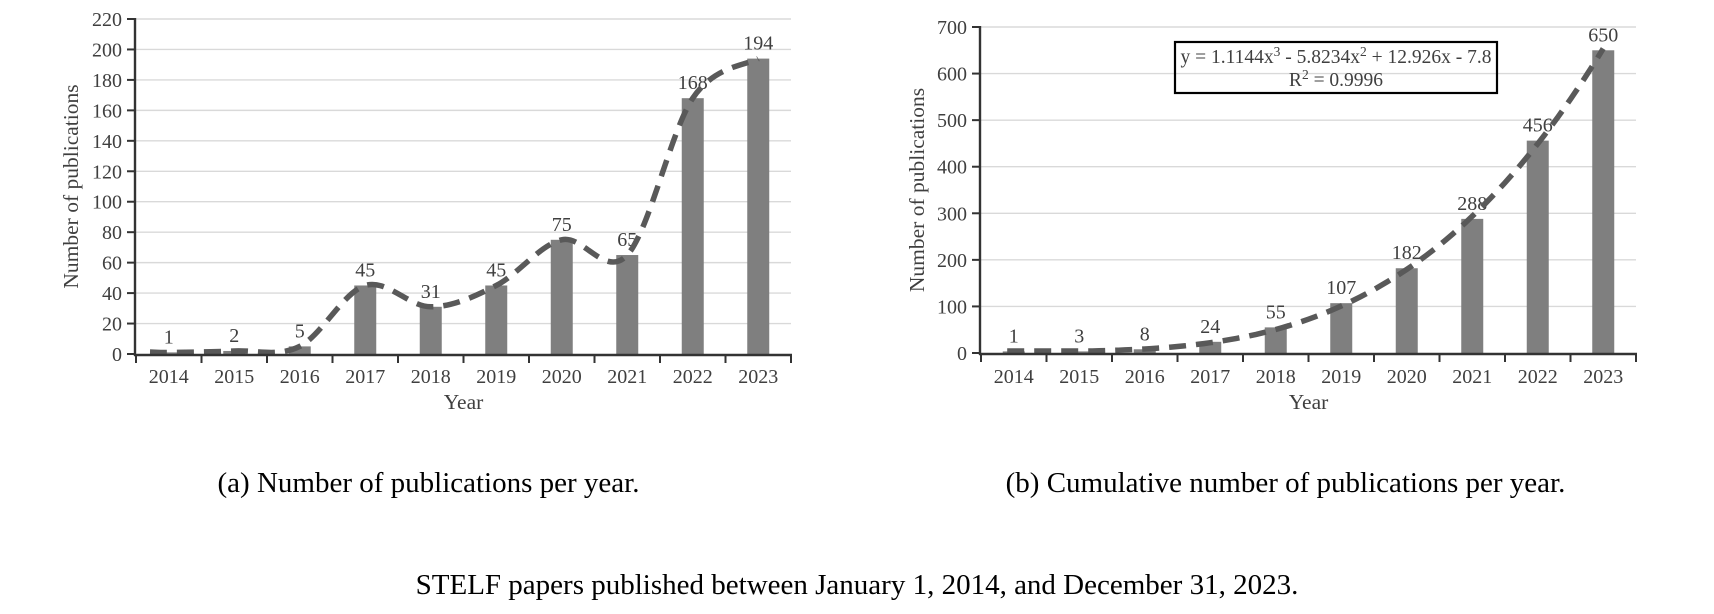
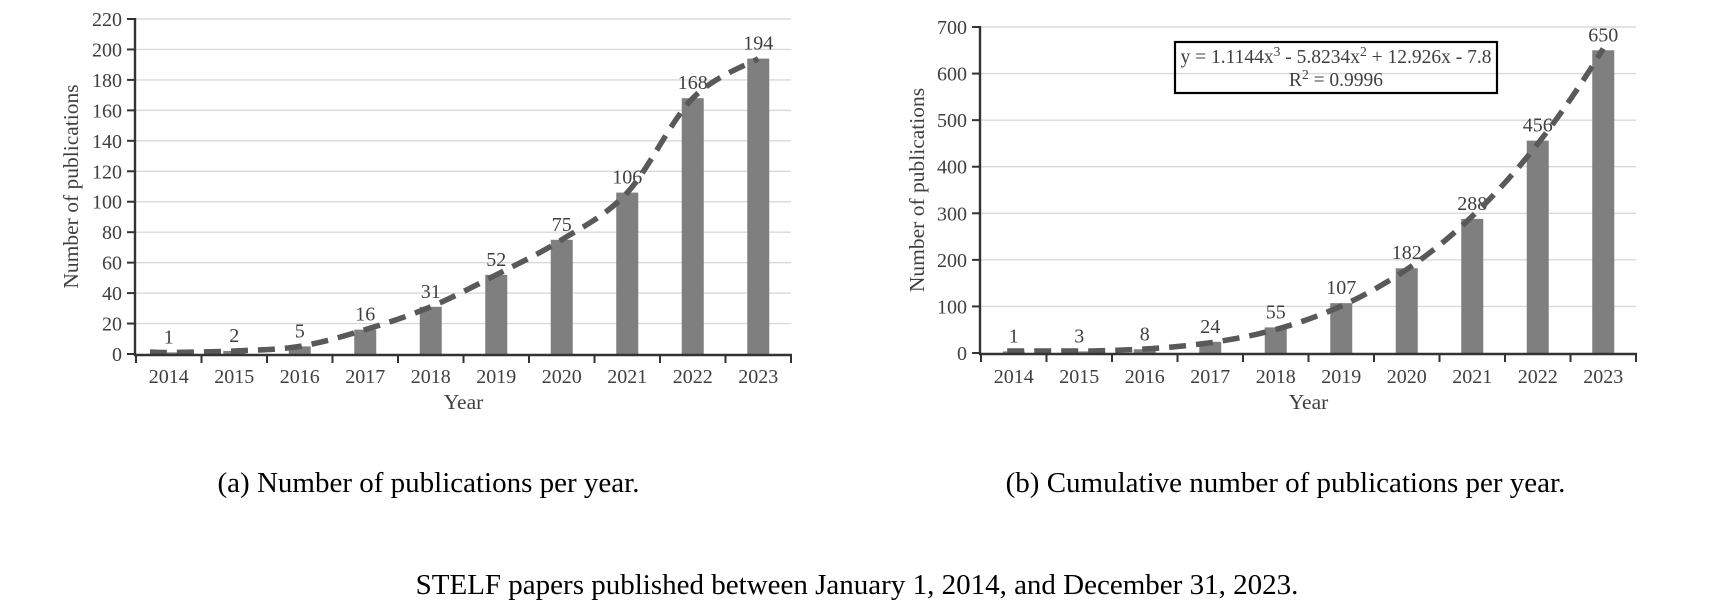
(a) Number of publications per year./2017: 45 -> 16
(a) Number of publications per year./2019: 45 -> 52
(a) Number of publications per year./2021: 65 -> 106
